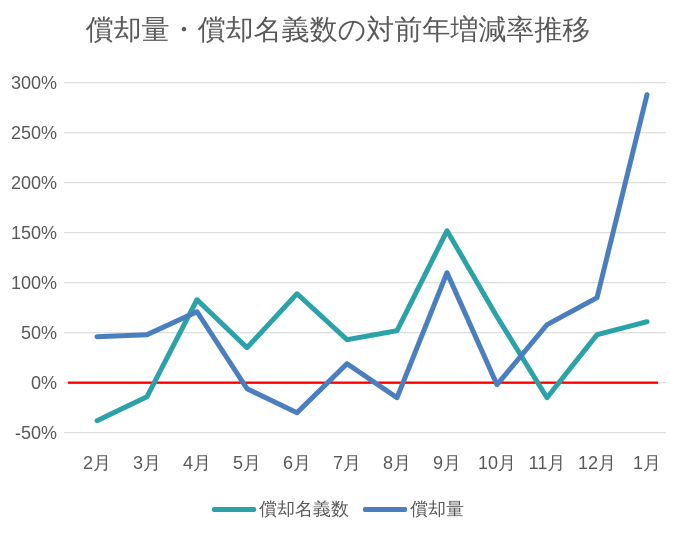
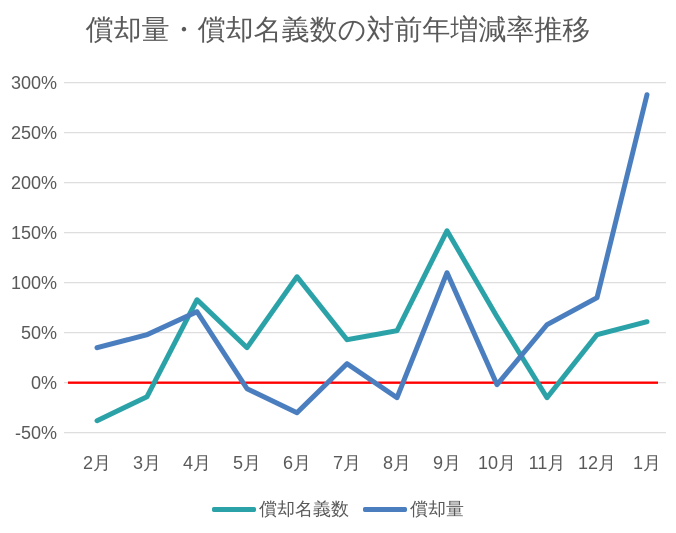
償却量/2月: 46% -> 35%
償却名義数/6月: 89% -> 106%
